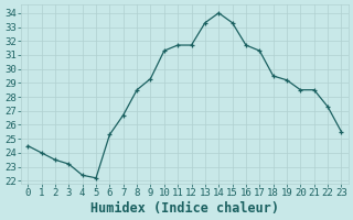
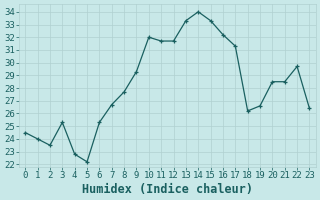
3: 23.2 -> 25.3
4: 22.4 -> 22.8
8: 28.5 -> 27.7
10: 31.3 -> 32.0
16: 31.7 -> 32.2
18: 29.5 -> 26.2
19: 29.2 -> 26.6
22: 27.3 -> 29.7
23: 25.5 -> 26.4
